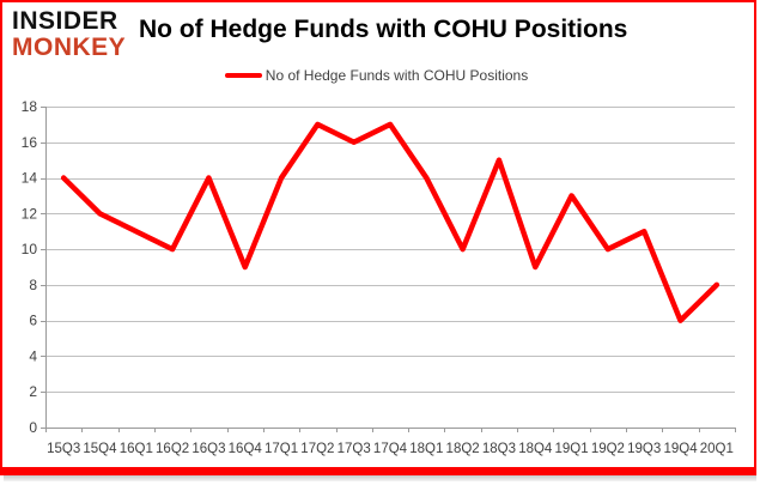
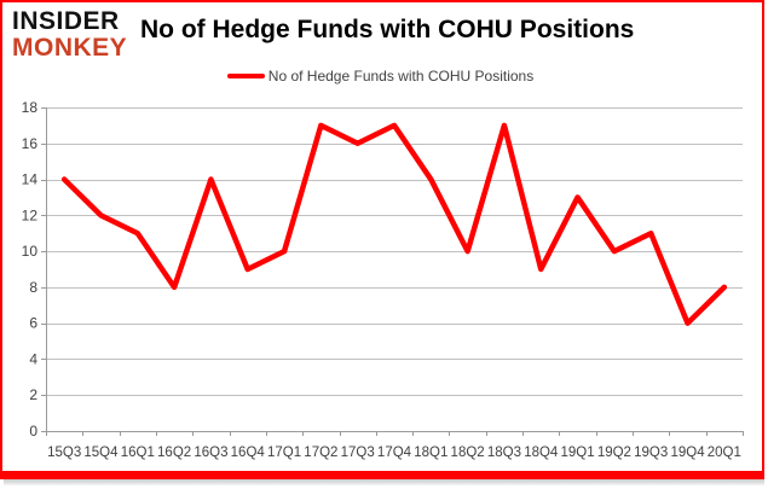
16Q2: 10 -> 8
17Q1: 14 -> 10
18Q3: 15 -> 17
